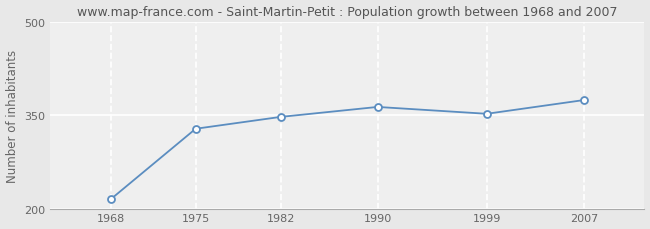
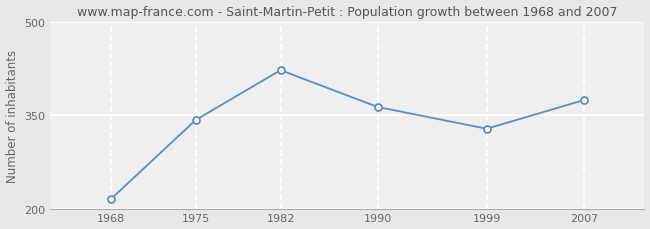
1975: 328 -> 342
1982: 347 -> 422
1999: 352 -> 328
